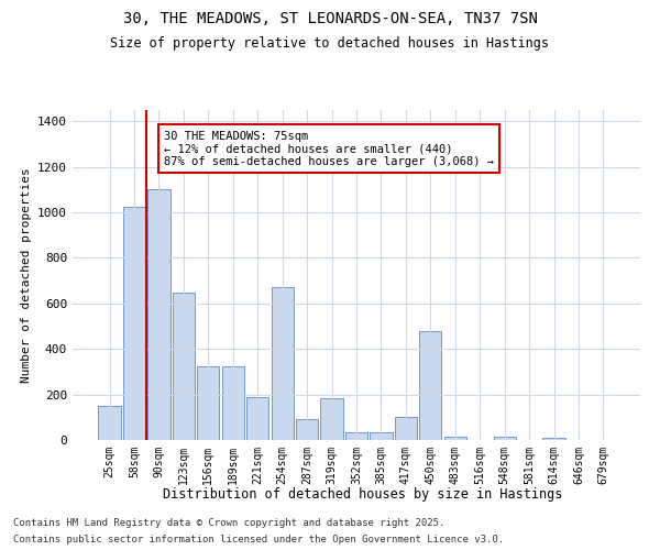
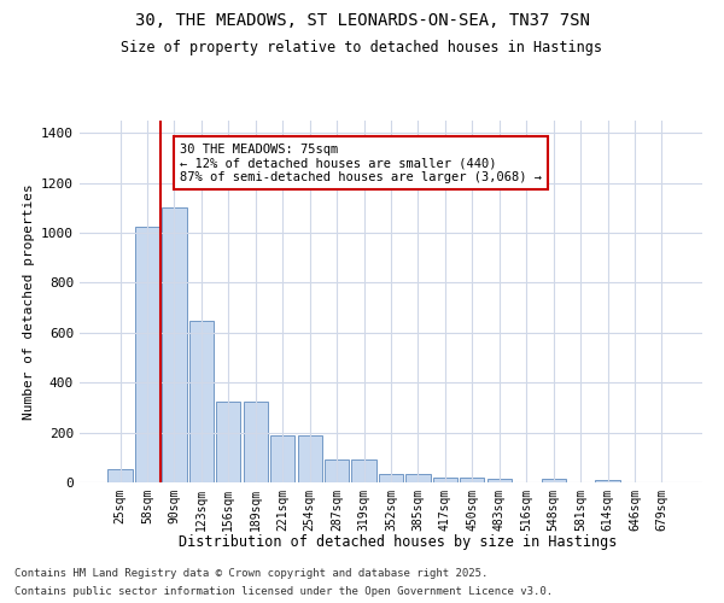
25sqm: 150 -> 55
254sqm: 670 -> 190
319sqm: 185 -> 90
417sqm: 100 -> 20
450sqm: 480 -> 20
